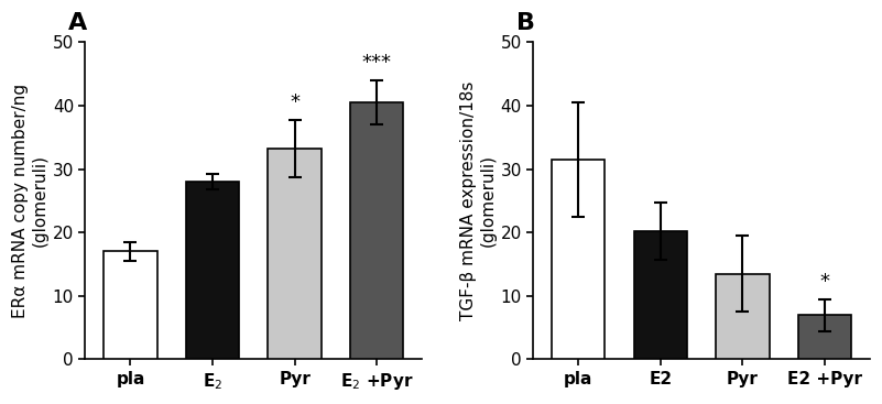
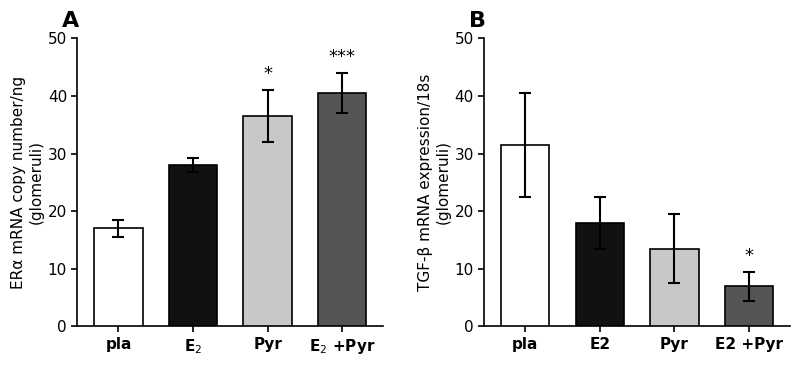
A/Pyr: 33.2 -> 36.5
B/E2: 20.2 -> 18.0
